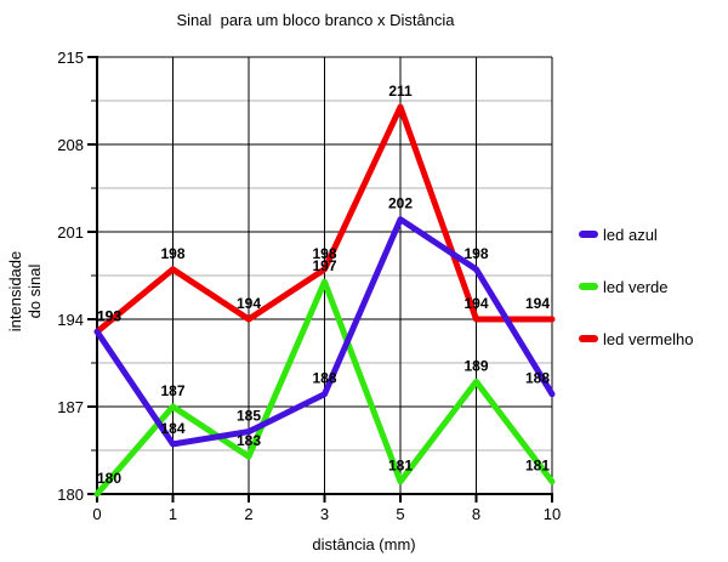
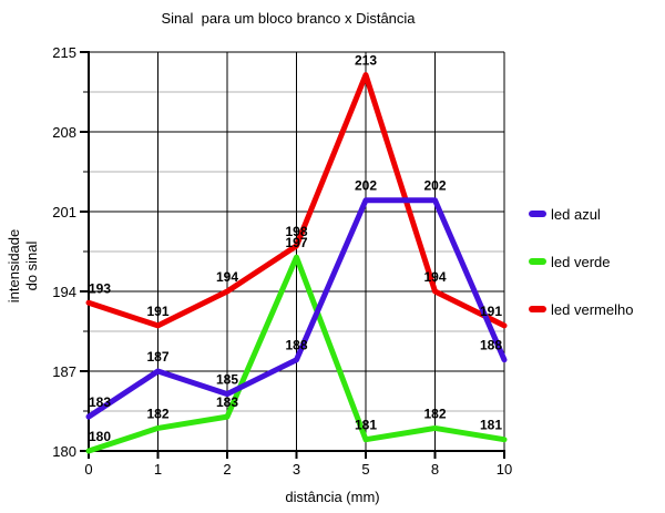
led azul/0: 193 -> 183
led azul/1: 184 -> 187
led verde/1: 187 -> 182
led vermelho/1: 198 -> 191
led vermelho/5: 211 -> 213
led azul/8: 198 -> 202
led verde/8: 189 -> 182
led vermelho/10: 194 -> 191
